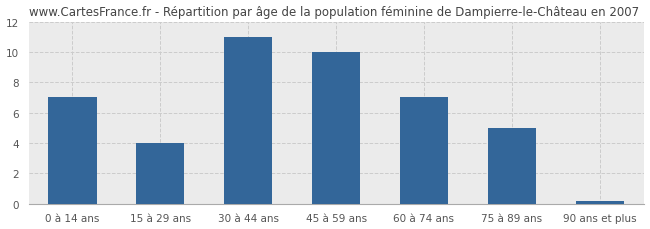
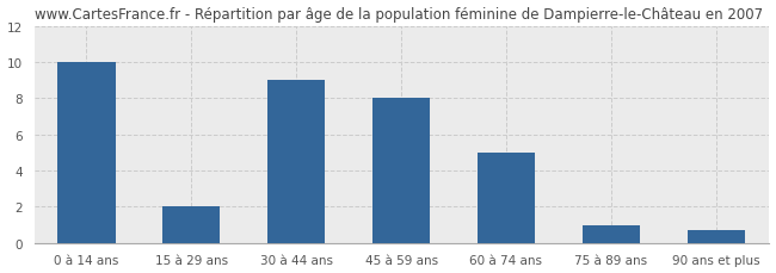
0 à 14 ans: 7.0 -> 10.0
15 à 29 ans: 4.0 -> 2.0
30 à 44 ans: 11.0 -> 9.0
45 à 59 ans: 10.0 -> 8.0
60 à 74 ans: 7.0 -> 5.0
75 à 89 ans: 5.0 -> 1.0
90 ans et plus: 0.2 -> 0.7
